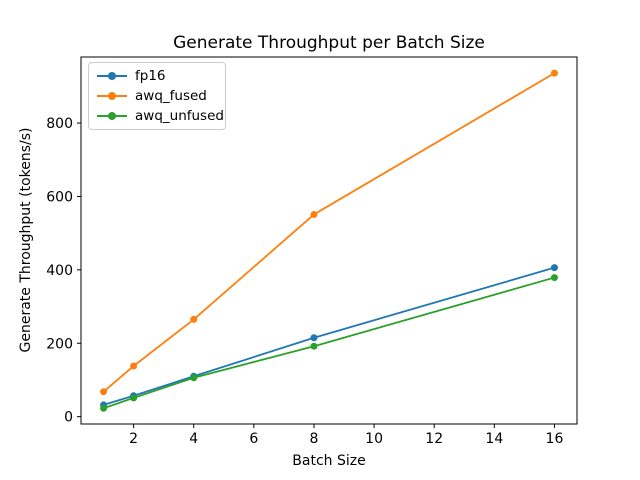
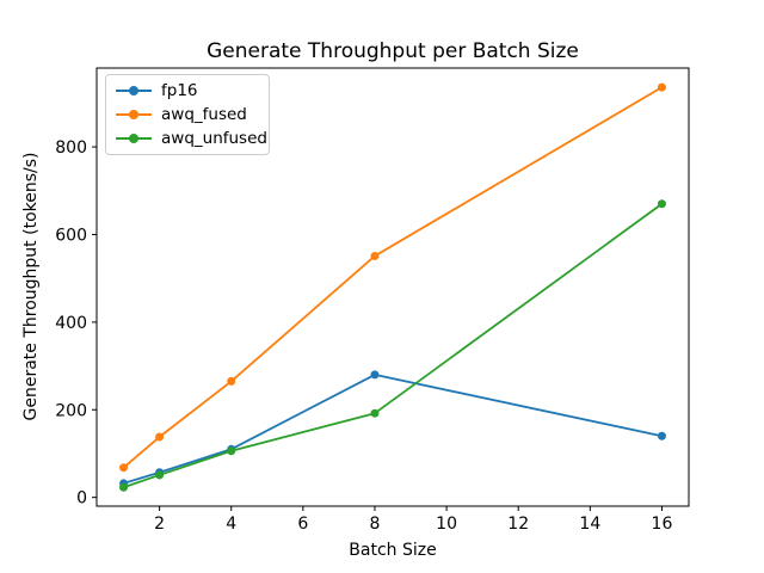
fp16/8: 220 -> 280
fp16/16: 410 -> 140
awq_unfused/16: 380 -> 670
